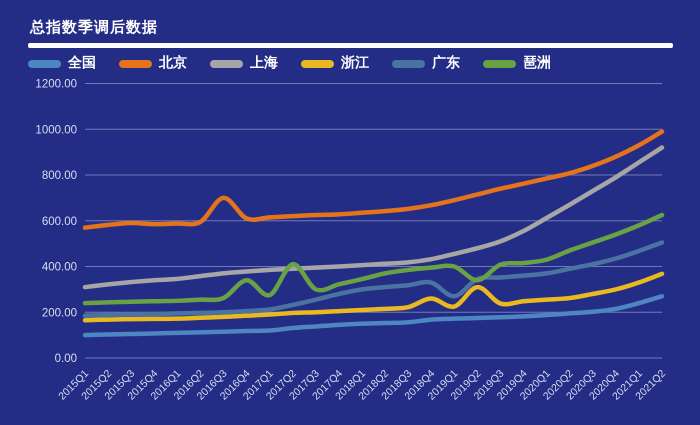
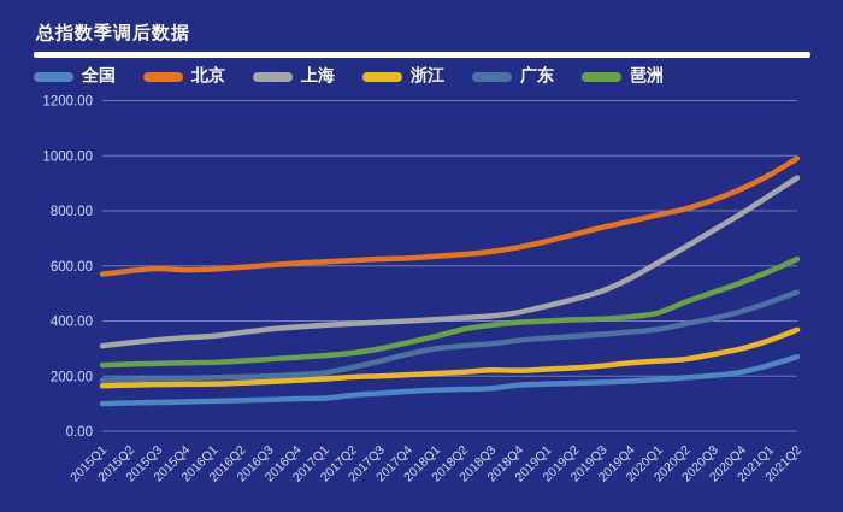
北京/2016Q3: 700 -> 600
琶洲/2016Q4: 340 -> 270
琶洲/2017Q2: 410 -> 280
浙江/2018Q4: 260 -> 220
广东/2019Q1: 270 -> 340
浙江/2019Q2: 310 -> 230
琶洲/2019Q2: 340 -> 400
